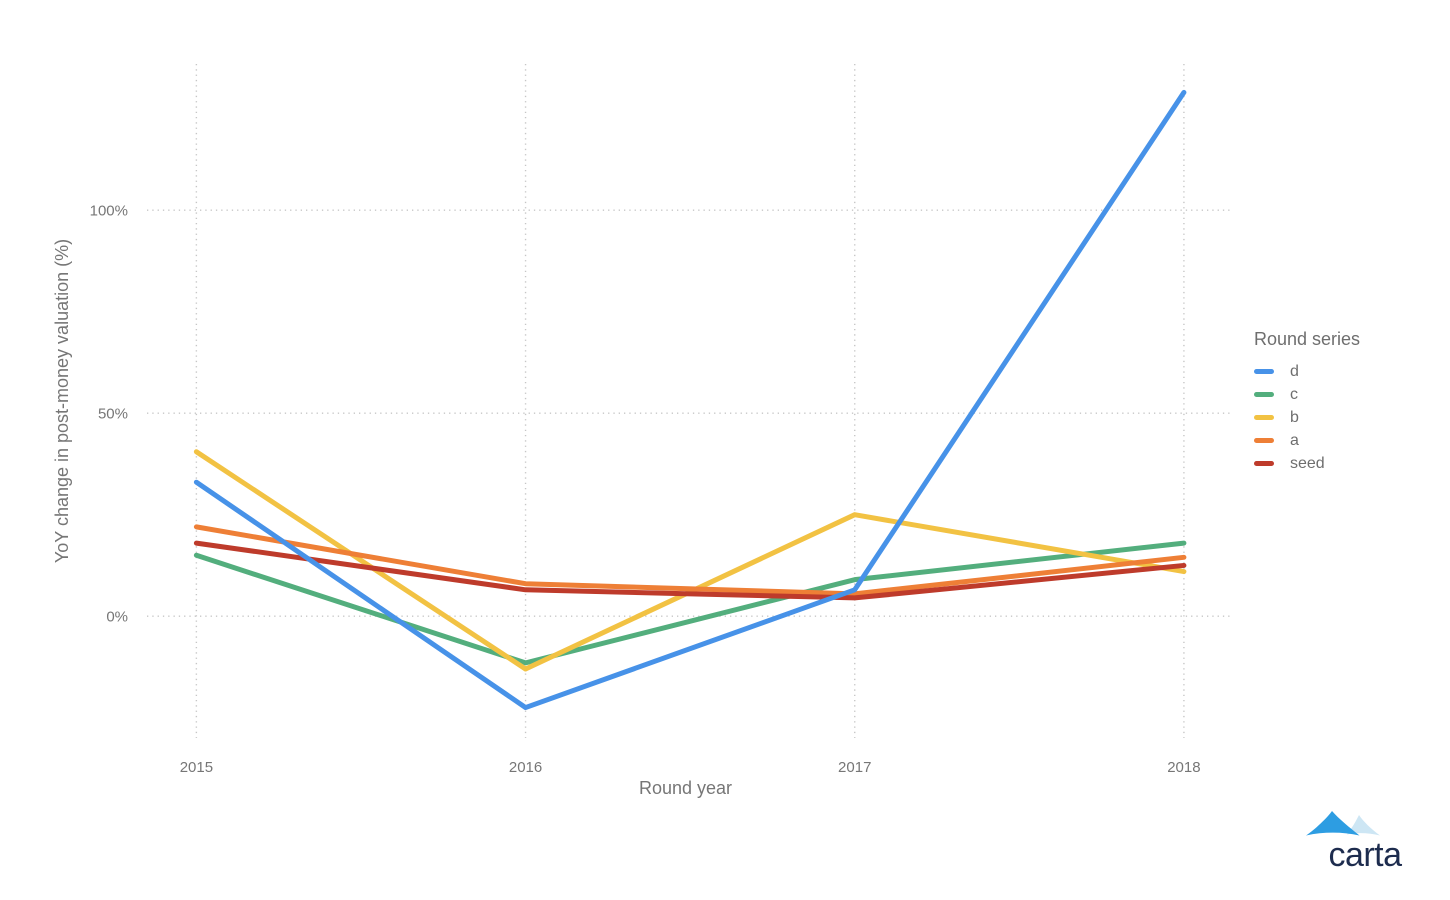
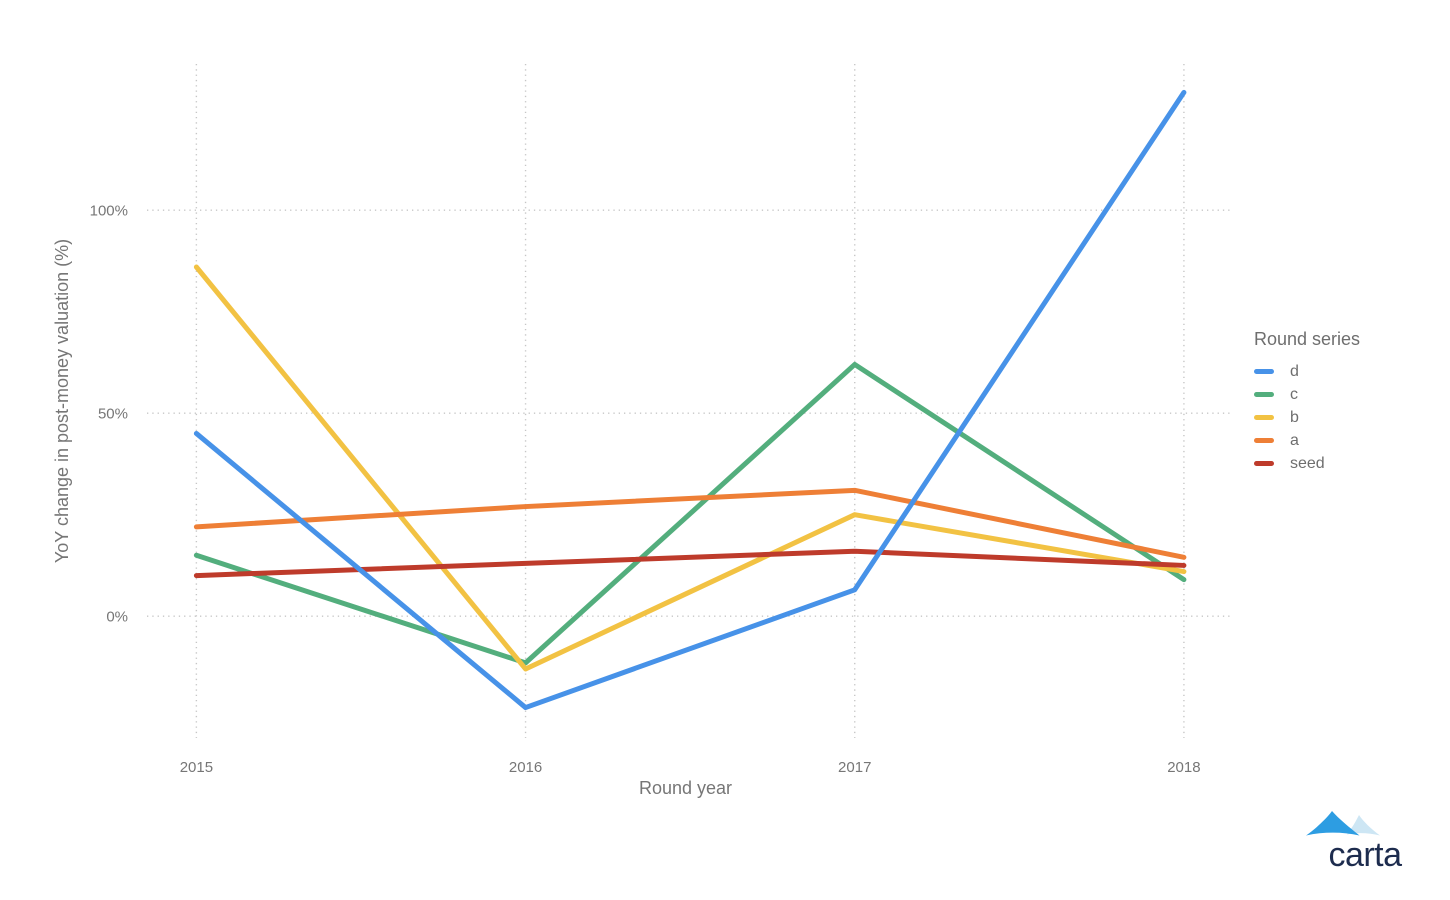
d/2015: 33% -> 45%
b/2015: 40% -> 86%
seed/2015: 18% -> 10%
a/2016: 8% -> 27%
seed/2016: 6% -> 13%
c/2017: 9% -> 62%
a/2017: 6% -> 31%
seed/2017: 4% -> 16%
c/2018: 18% -> 9%
